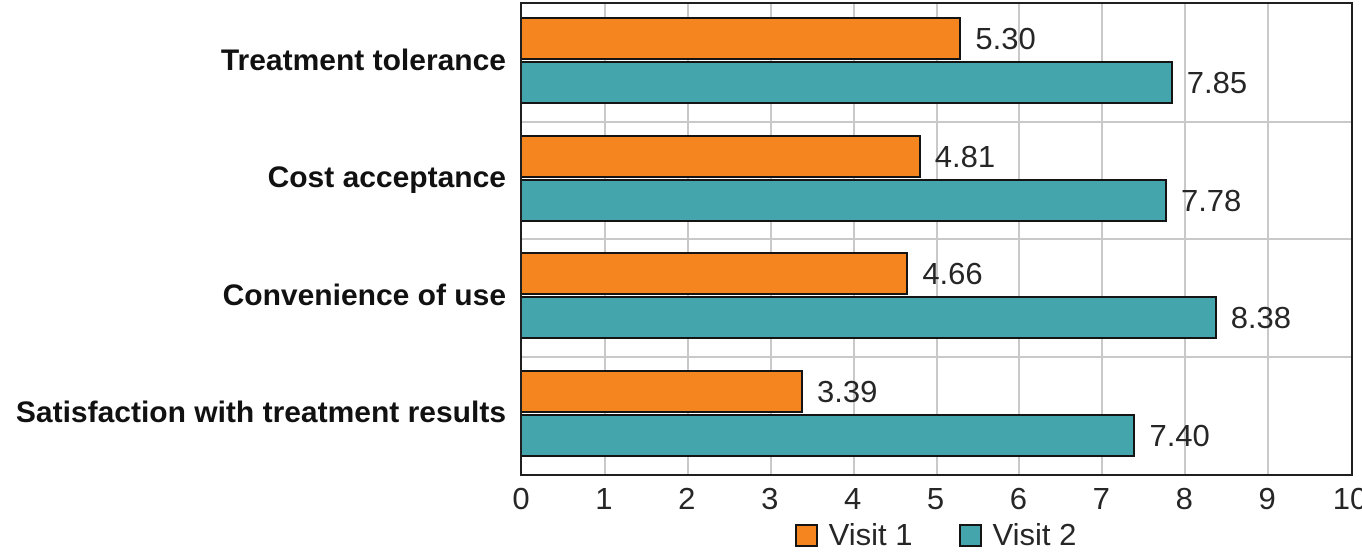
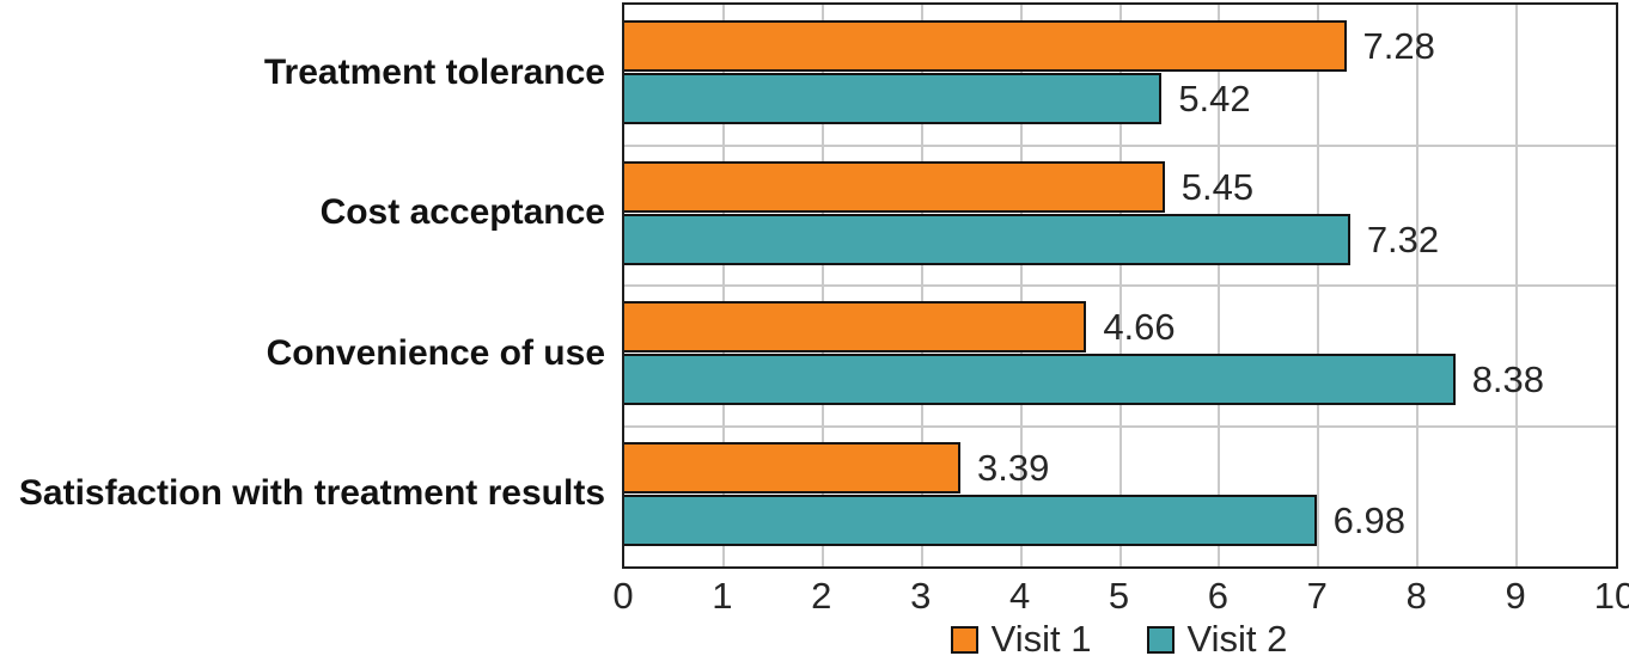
Visit 1/Treatment tolerance: 5.30 -> 7.28
Visit 2/Treatment tolerance: 7.85 -> 5.42
Visit 1/Cost acceptance: 4.81 -> 5.45
Visit 2/Cost acceptance: 7.78 -> 7.32
Visit 2/Satisfaction with treatment results: 7.40 -> 6.98
